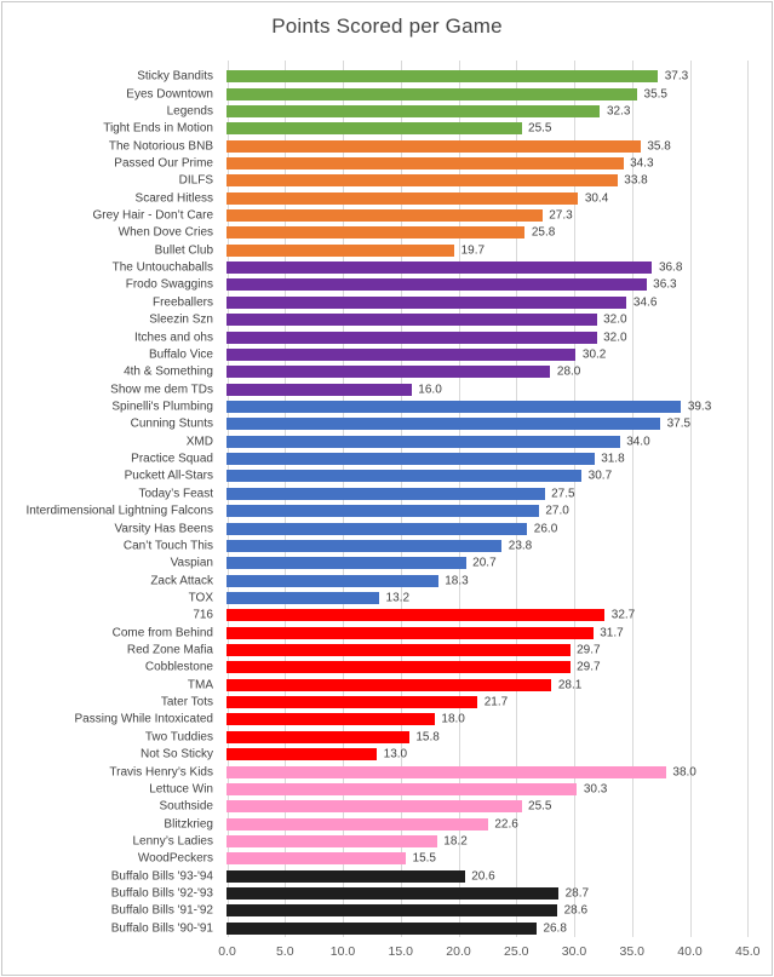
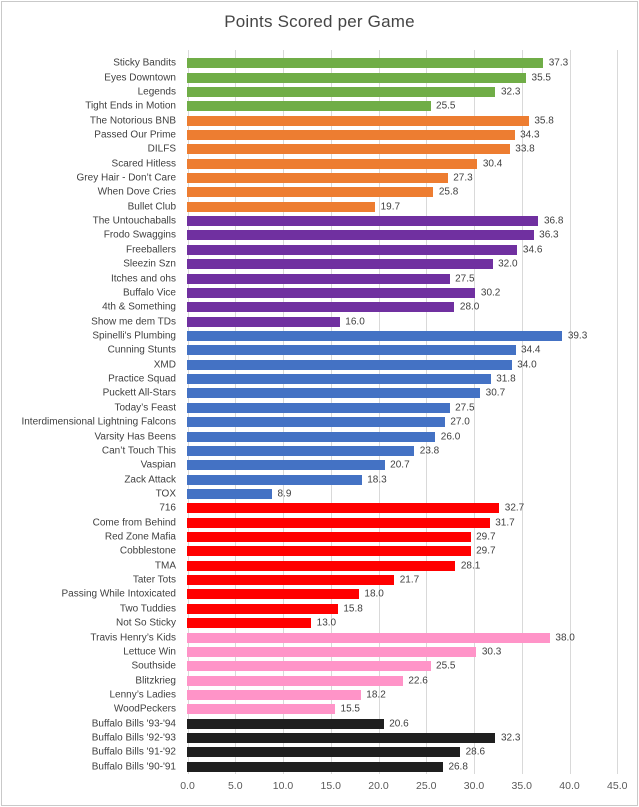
Itches and ohs: 32.0 -> 27.5
Cunning Stunts: 37.5 -> 34.4
TOX: 13.2 -> 8.9
Buffalo Bills '92-'93: 28.7 -> 32.3
